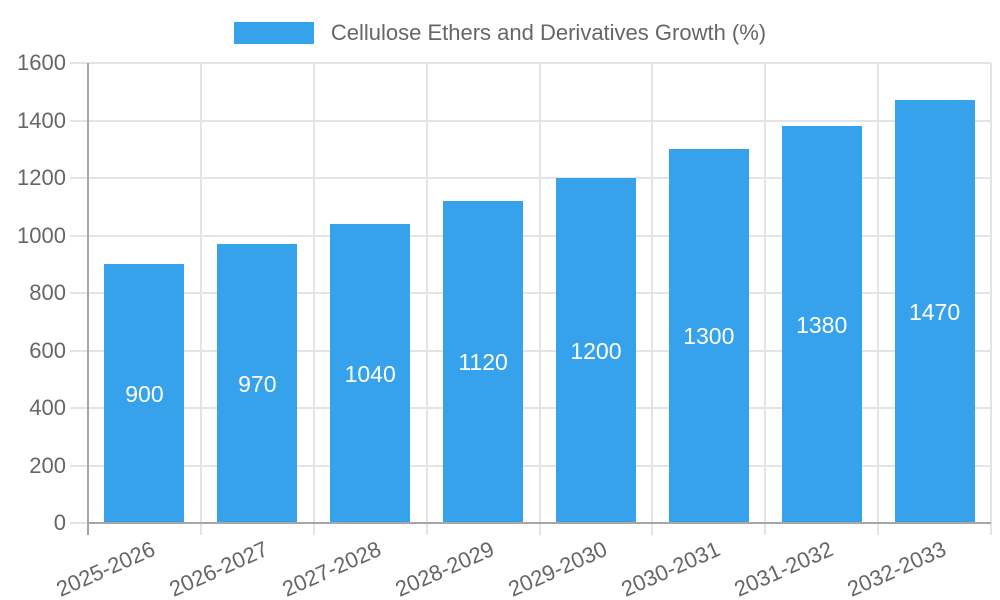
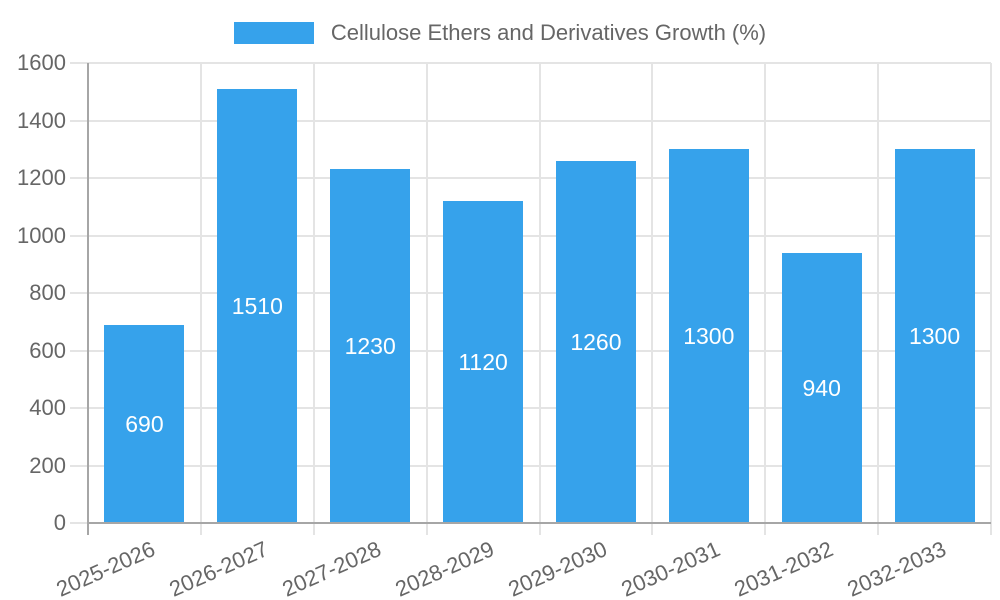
2025-2026: 900 -> 690
2026-2027: 970 -> 1510
2027-2028: 1040 -> 1230
2029-2030: 1200 -> 1260
2031-2032: 1380 -> 940
2032-2033: 1470 -> 1300
